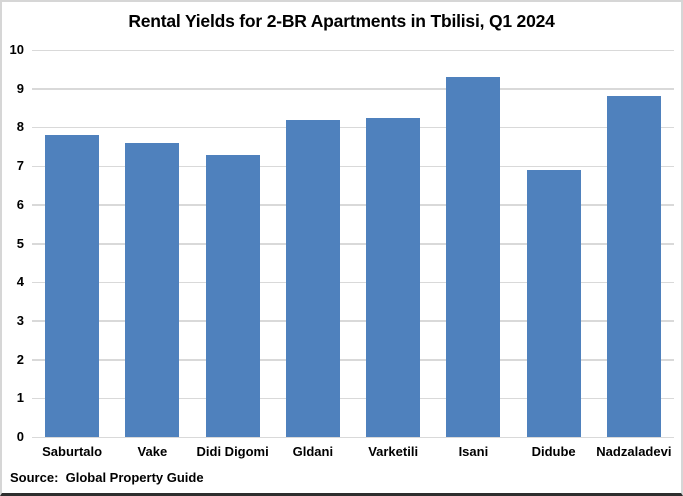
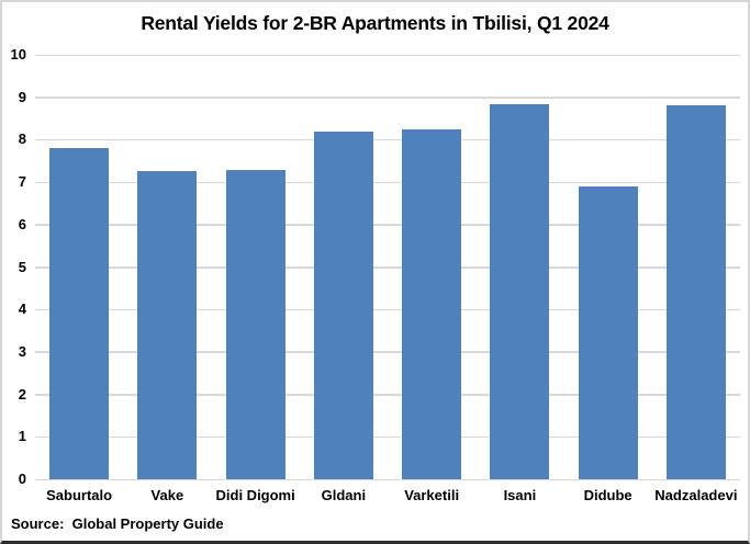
Vake: 7.6 -> 7.2
Isani: 9.3 -> 8.8
